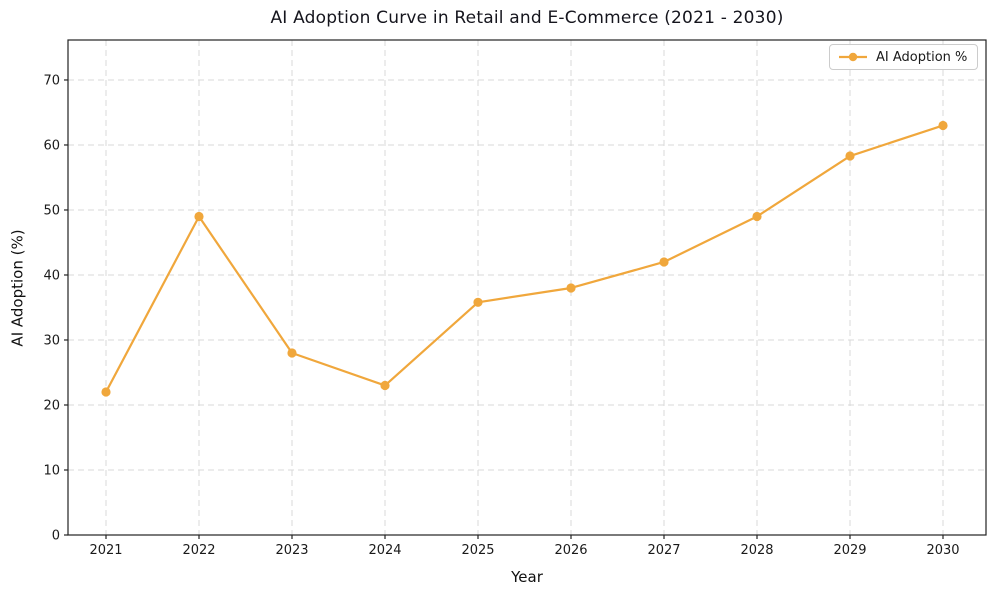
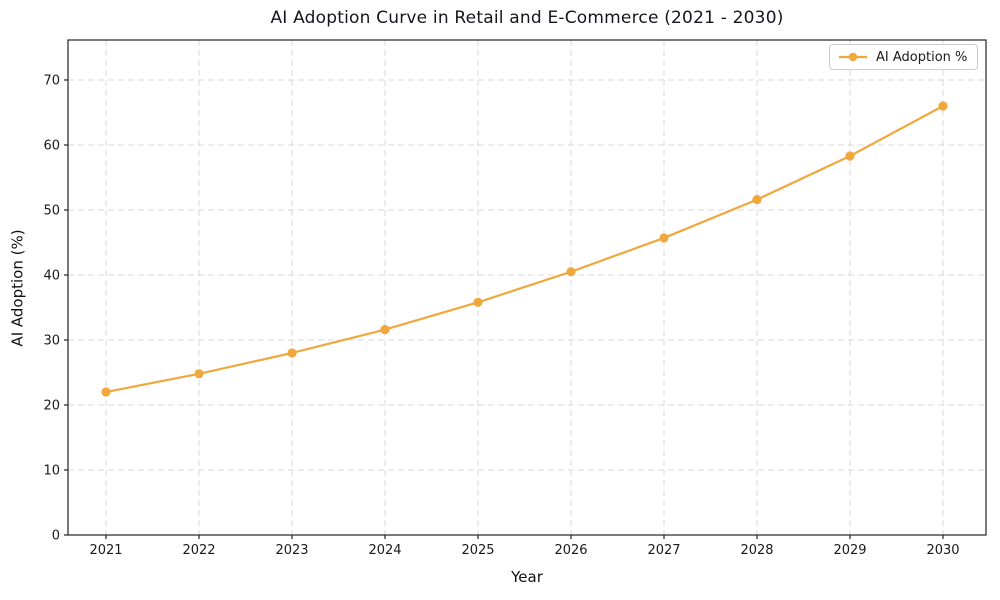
2022: 49 -> 25
2024: 23 -> 32
2026: 38 -> 40
2027: 42 -> 46
2028: 49 -> 52
2030: 63 -> 66
